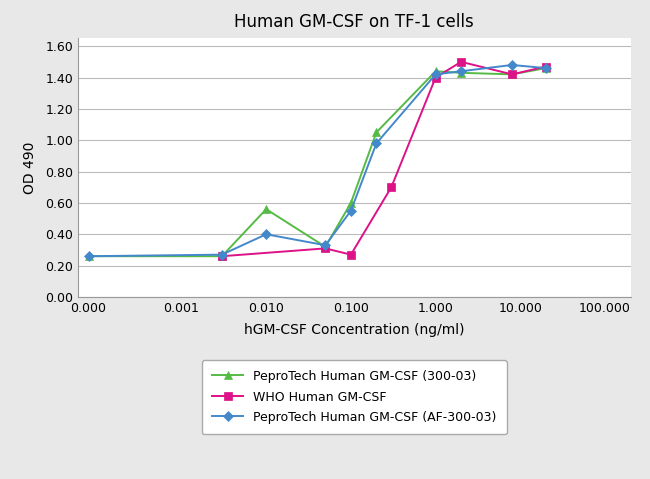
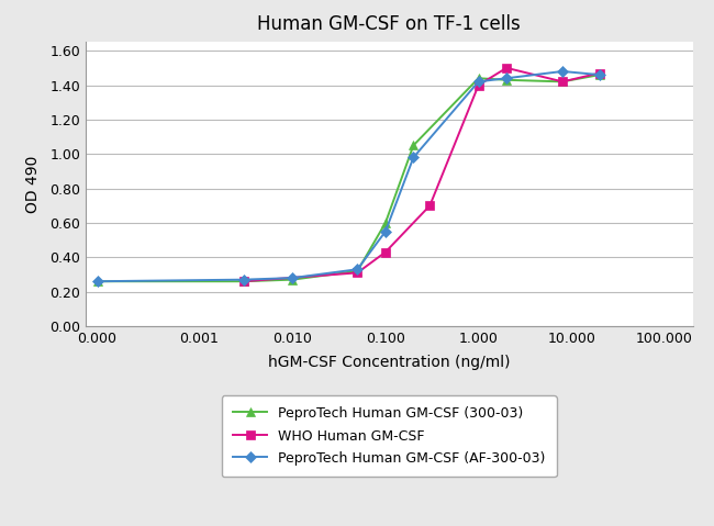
PeproTech Human GM-CSF (300-03)/0.010: 0.56 -> 0.27
PeproTech Human GM-CSF (AF-300-03)/0.010: 0.40 -> 0.28
WHO Human GM-CSF/0.100: 0.27 -> 0.43
